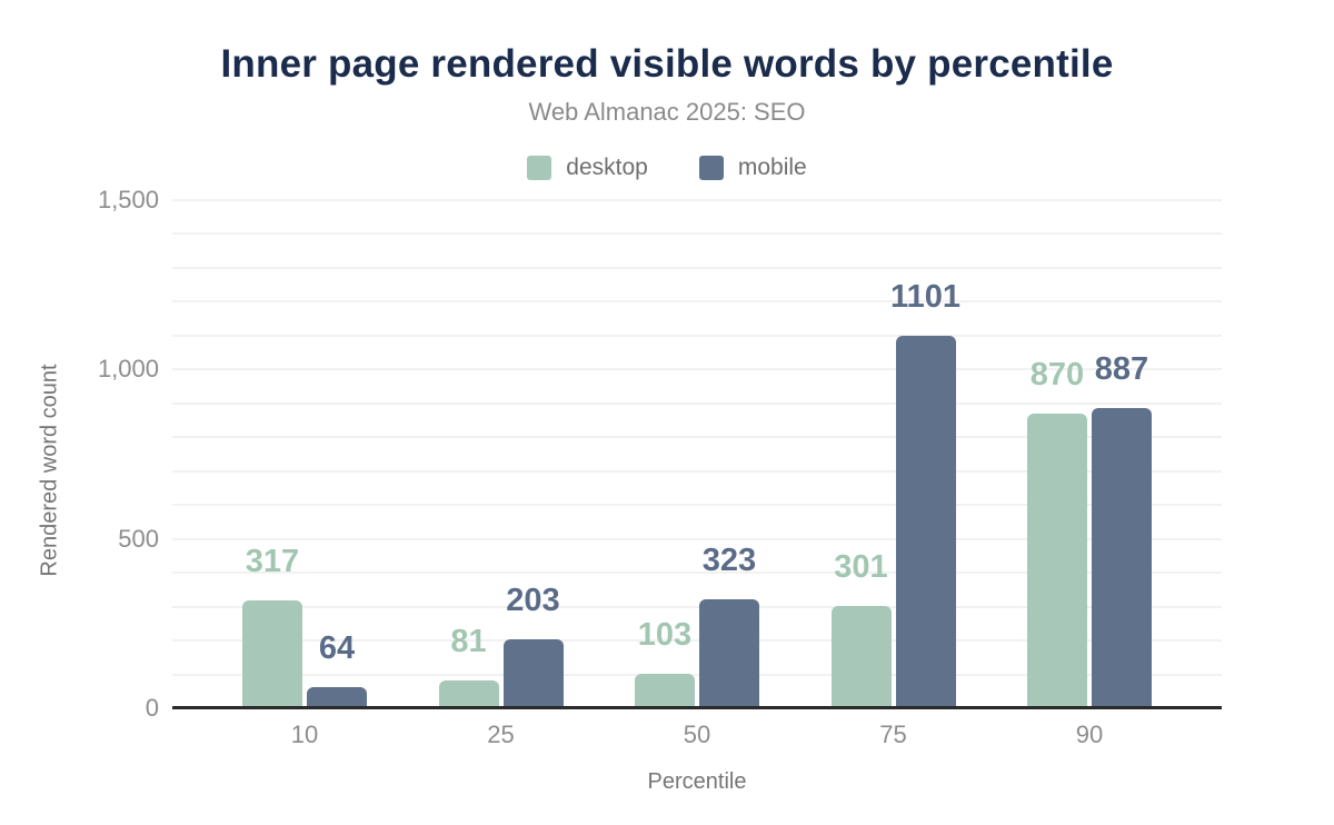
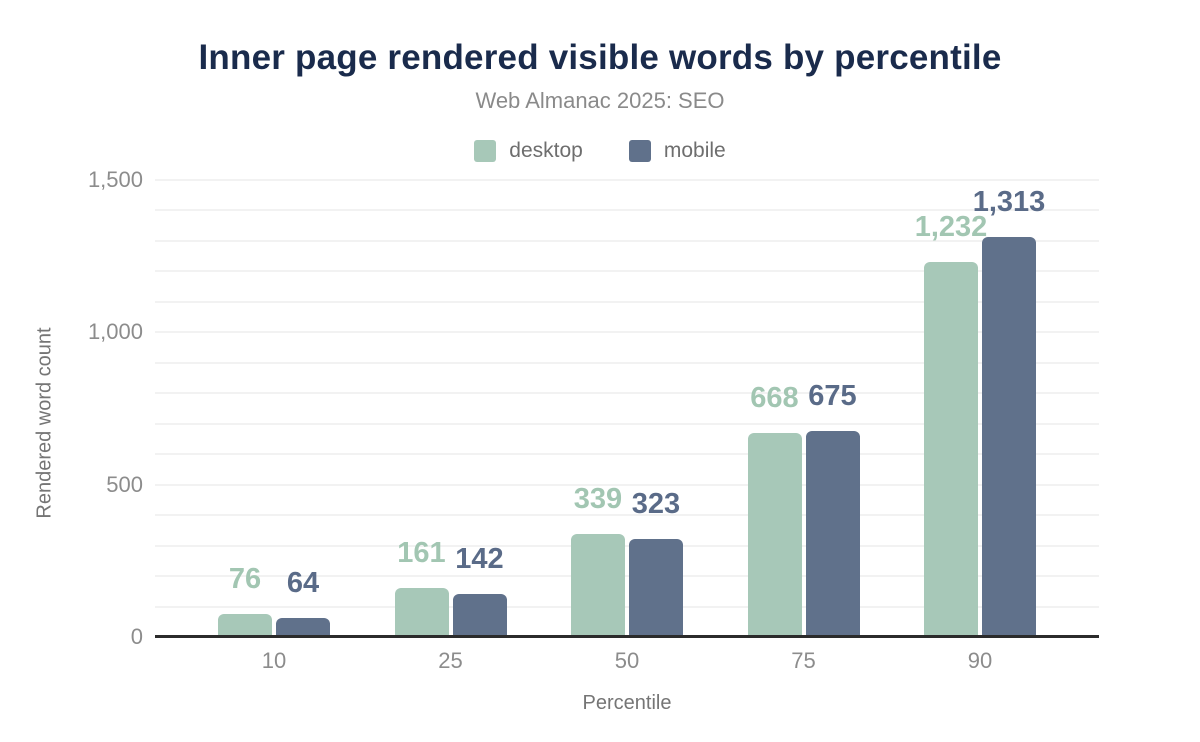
desktop/10: 317 -> 76
desktop/25: 81 -> 161
mobile/25: 203 -> 142
desktop/50: 103 -> 339
desktop/75: 301 -> 668
mobile/75: 1101 -> 675
desktop/90: 870 -> 1,232
mobile/90: 887 -> 1,313
